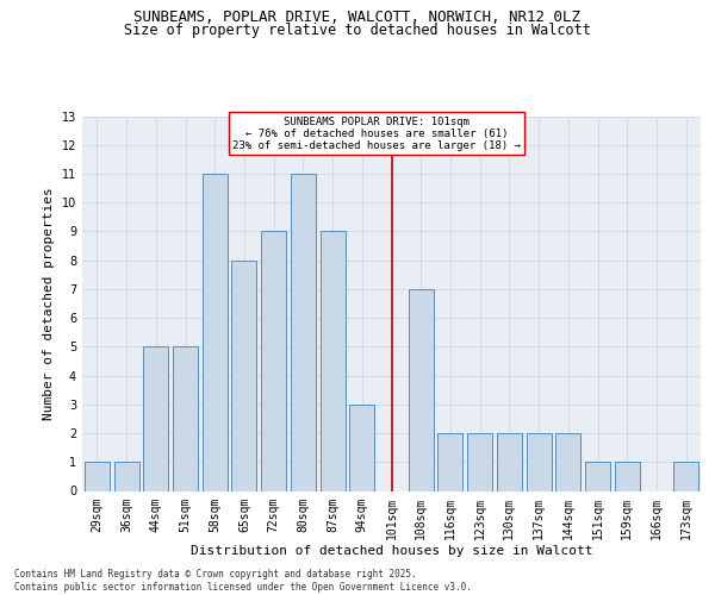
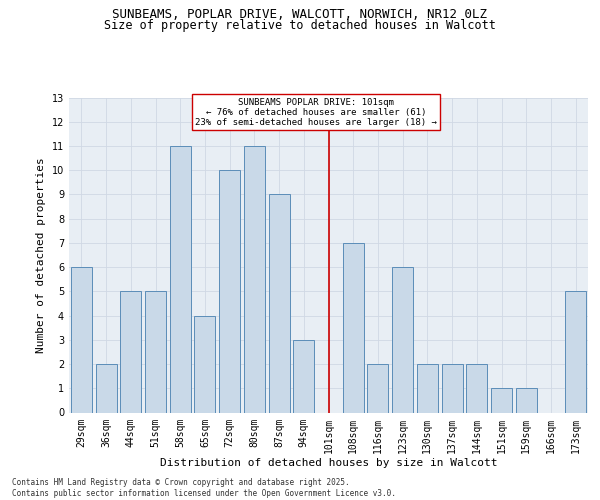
29sqm: 1 -> 6
36sqm: 1 -> 2
65sqm: 8 -> 4
72sqm: 9 -> 10
123sqm: 2 -> 6
173sqm: 1 -> 5
